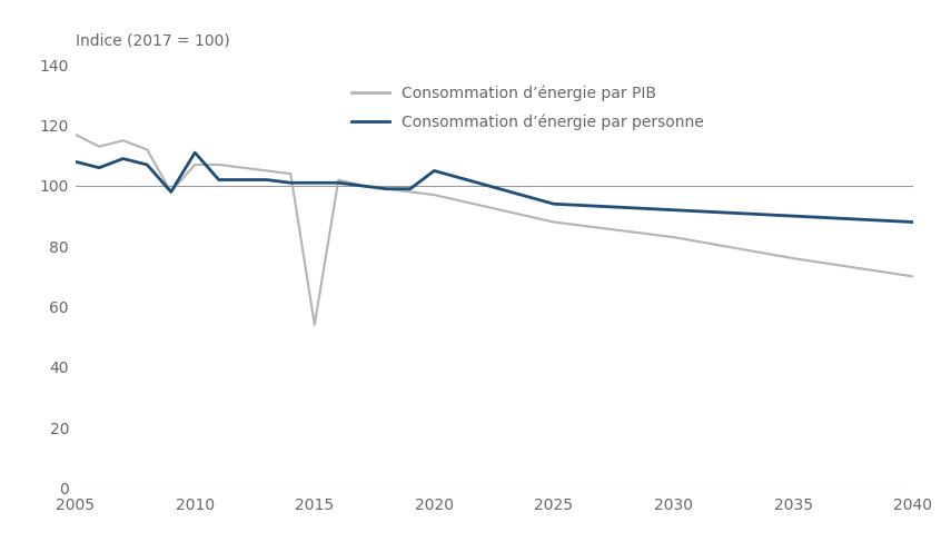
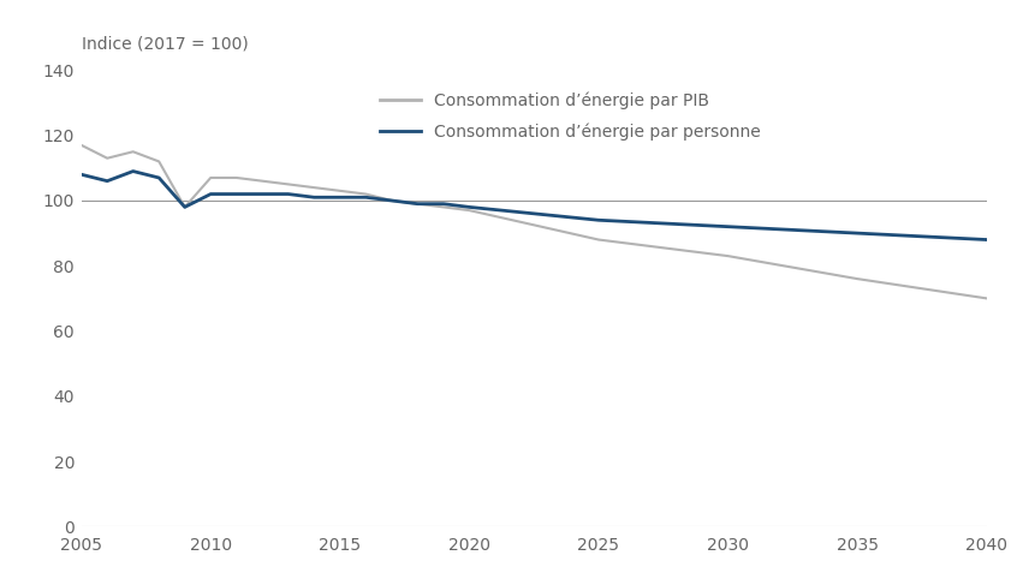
Consommation d’énergie par personne/2010: 111 -> 102
Consommation d’énergie par PIB/2015: 54 -> 103
Consommation d’énergie par personne/2020: 105 -> 98
